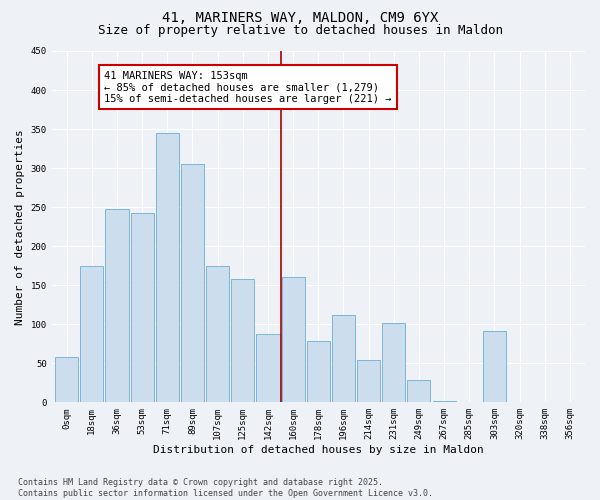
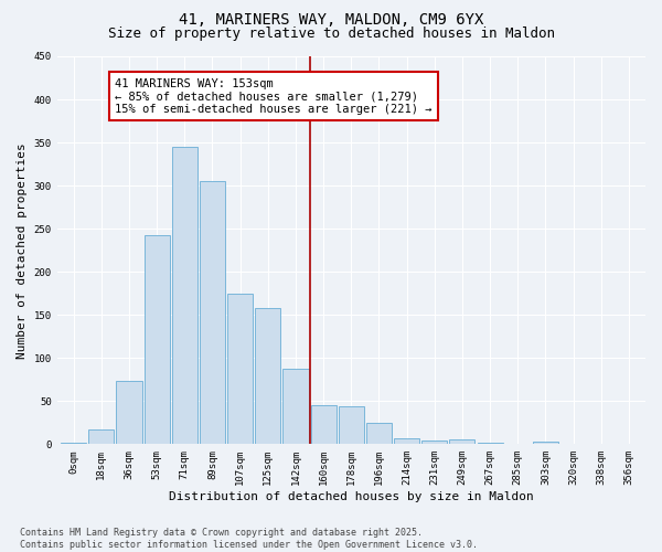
0sqm: 58 -> 2
18sqm: 174 -> 17
36sqm: 248 -> 73
160sqm: 160 -> 45
178sqm: 78 -> 44
196sqm: 112 -> 25
214sqm: 54 -> 7
231sqm: 102 -> 4
249sqm: 28 -> 5
303sqm: 92 -> 3
